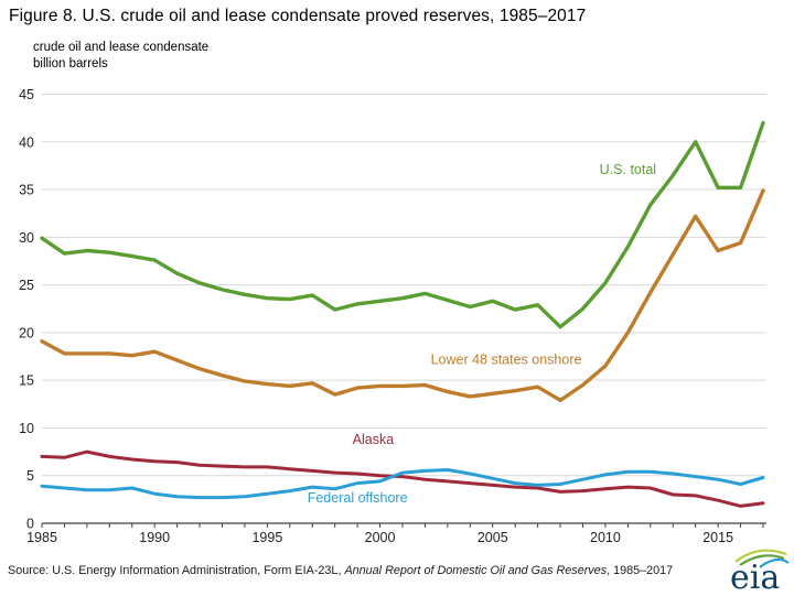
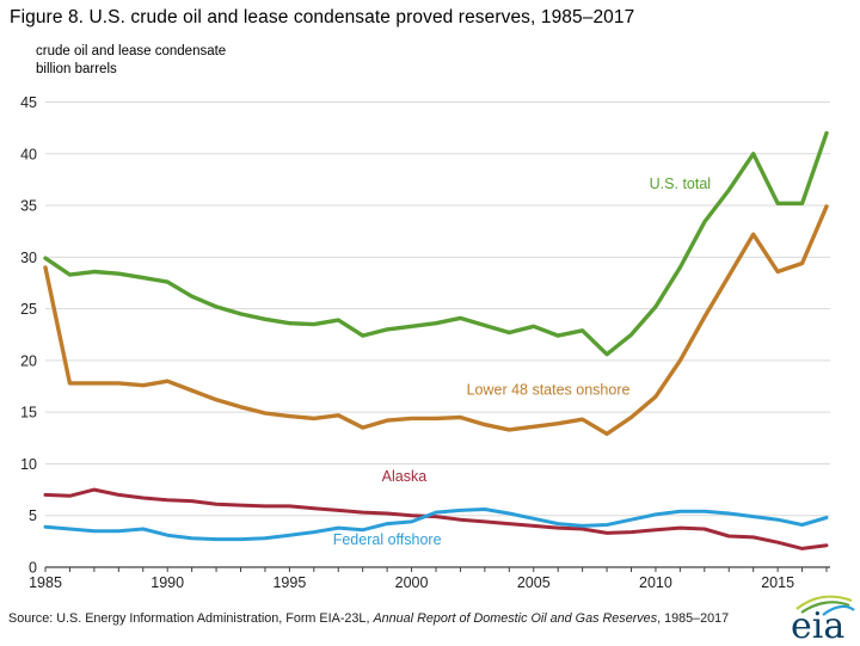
Lower 48 states onshore/1985: 19 -> 29
